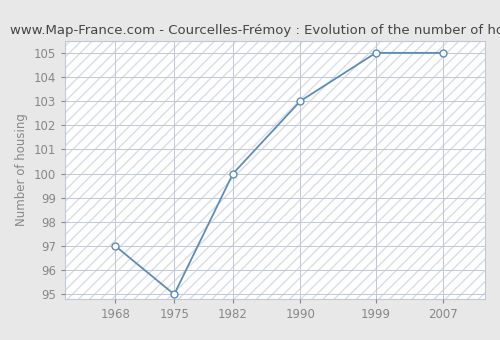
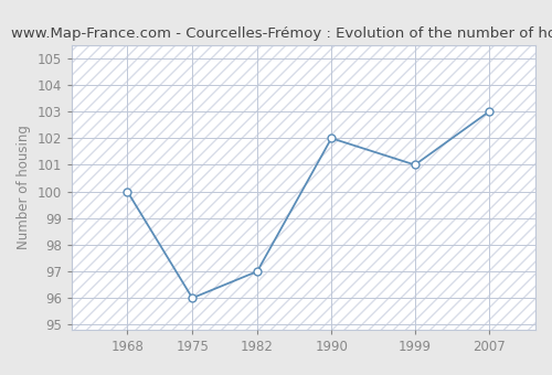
1968: 97 -> 100
1975: 95 -> 96
1982: 100 -> 97
1990: 103 -> 102
1999: 105 -> 101
2007: 105 -> 103
